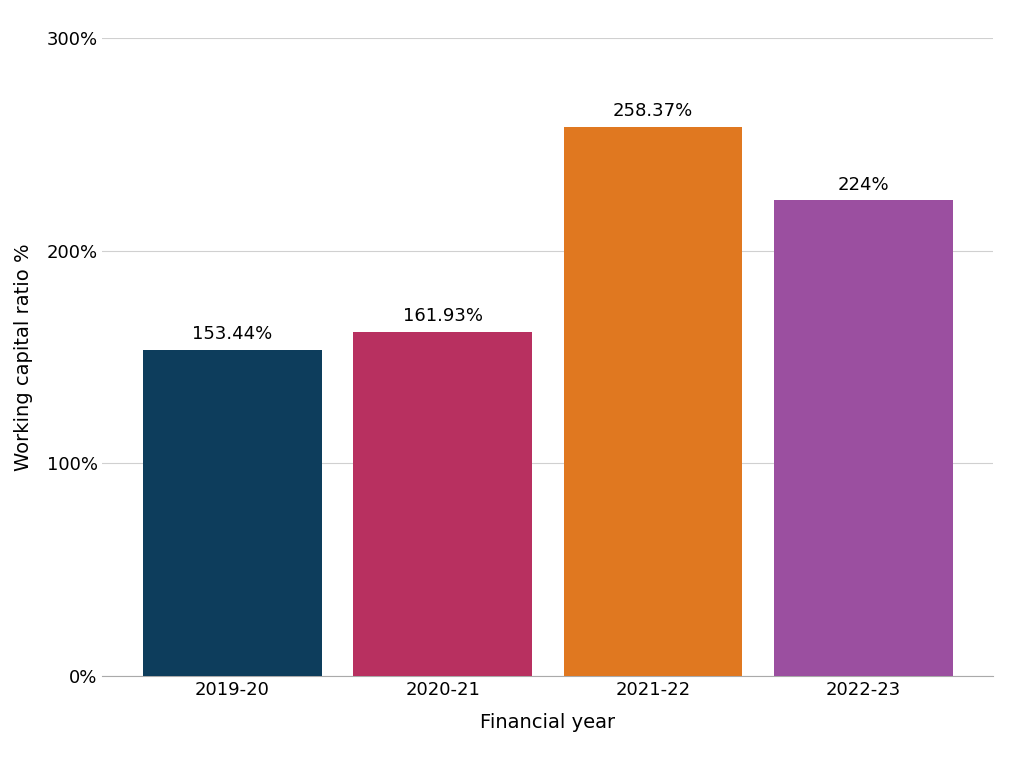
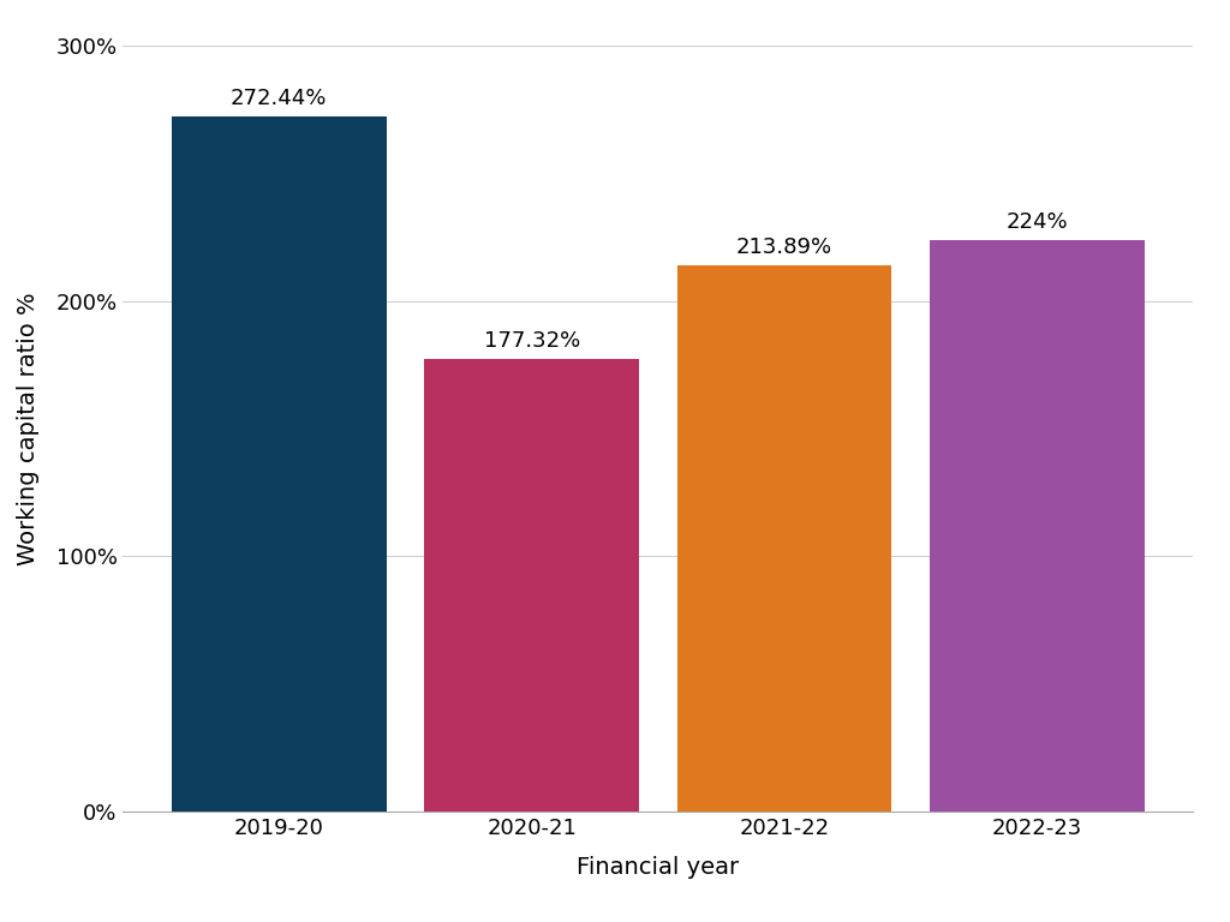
2019-20: 153.44% -> 272.44%
2020-21: 161.93% -> 177.32%
2021-22: 258.37% -> 213.89%
